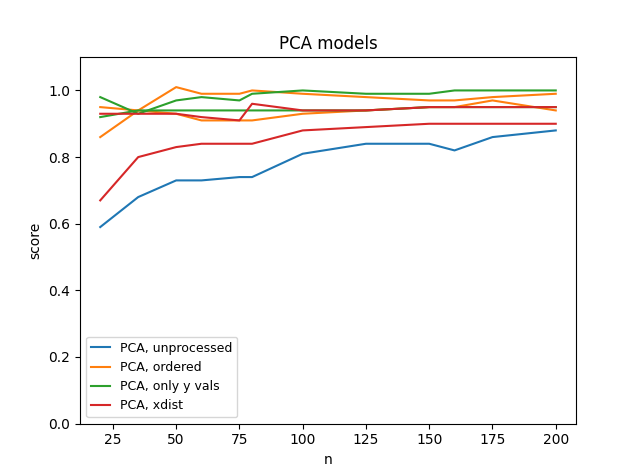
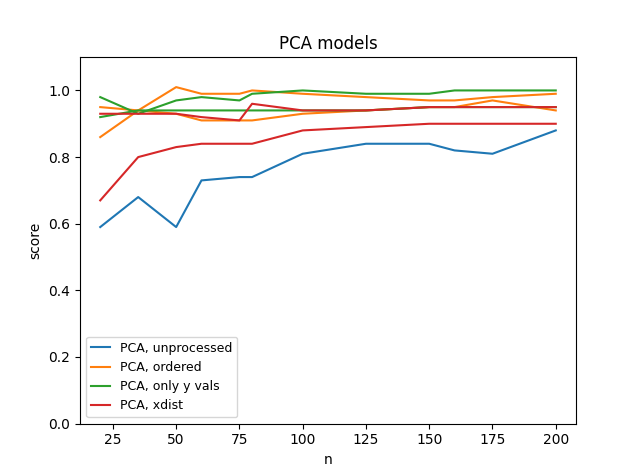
PCA, unprocessed/50: 0.73 -> 0.59
PCA, unprocessed/175: 0.86 -> 0.81
